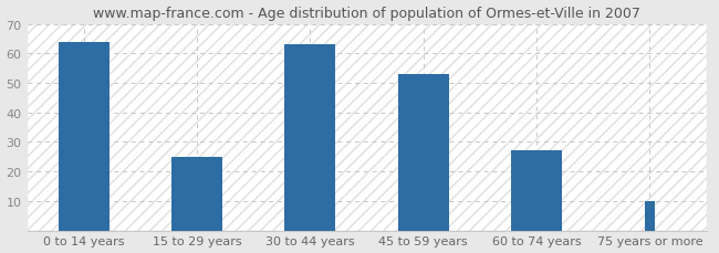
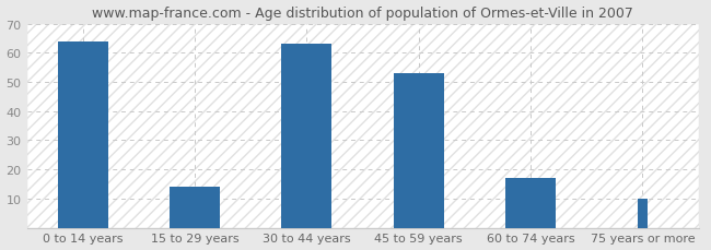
15 to 29 years: 25 -> 14
60 to 74 years: 27 -> 17
